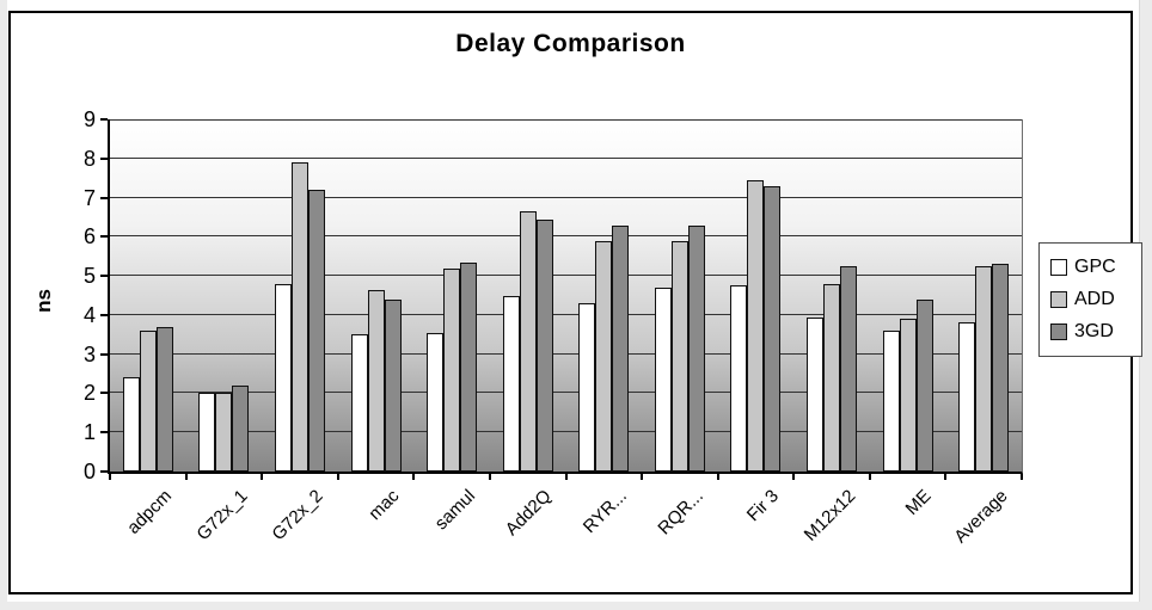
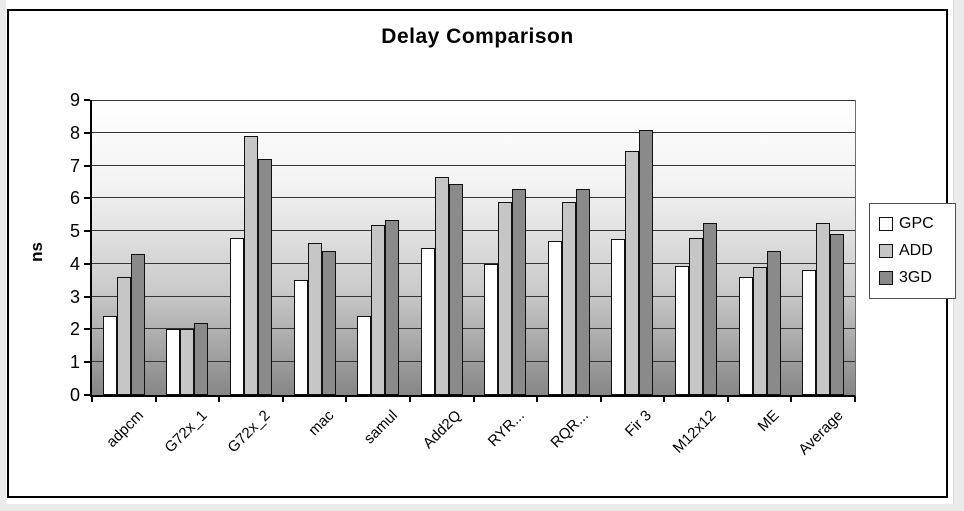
3GD/adpcm: 3.7 -> 4.3
GPC/samul: 3.5 -> 2.4
GPC/RYR...: 4.3 -> 4.0
3GD/Fir 3: 7.3 -> 8.1
3GD/Average: 5.3 -> 4.9
